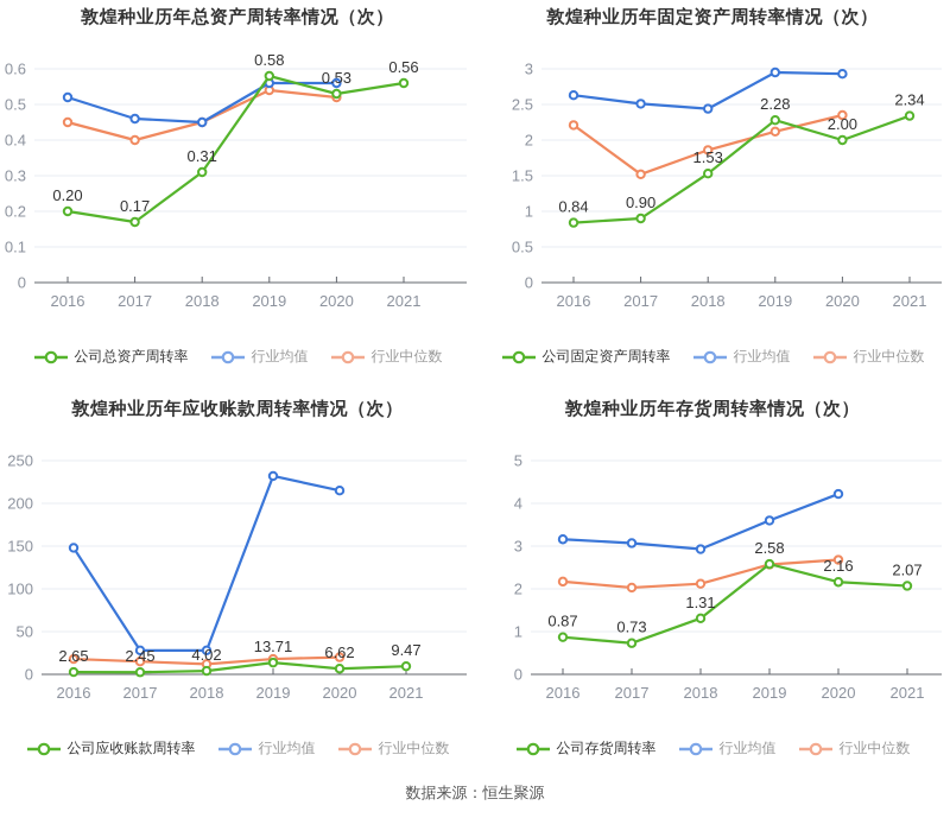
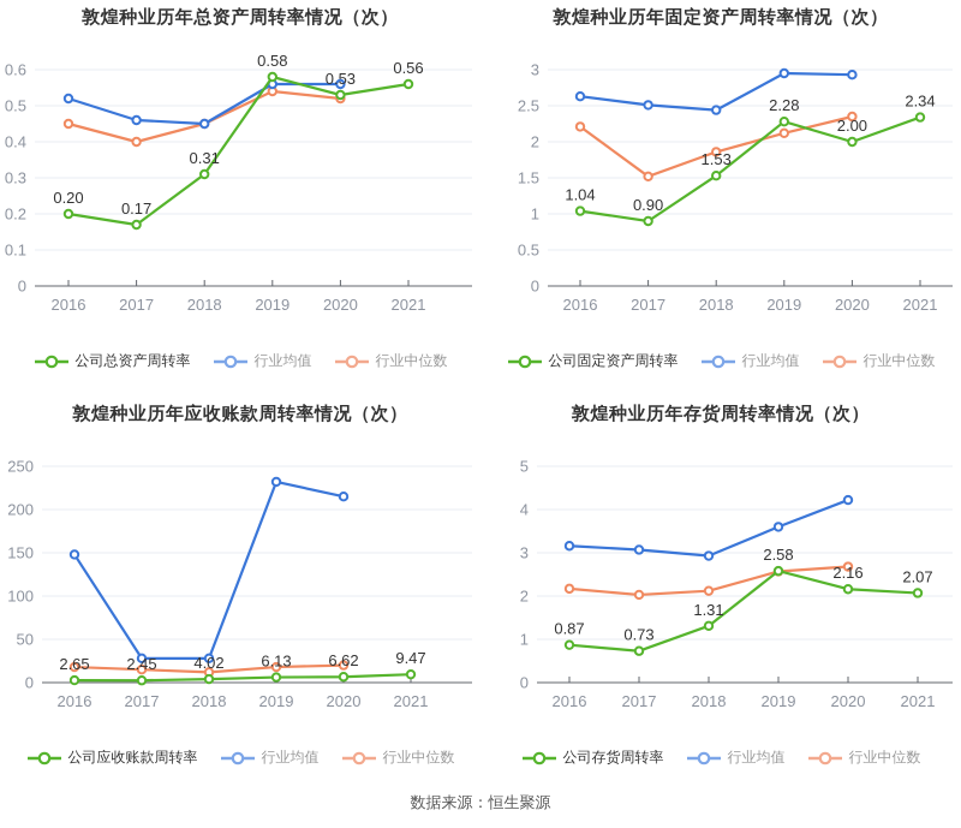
敦煌种业历年固定资产周转率情况（次）/公司固定资产周转率/2016: 0.84 -> 1.04
敦煌种业历年应收账款周转率情况（次）/公司应收账款周转率/2019: 13.71 -> 6.13
